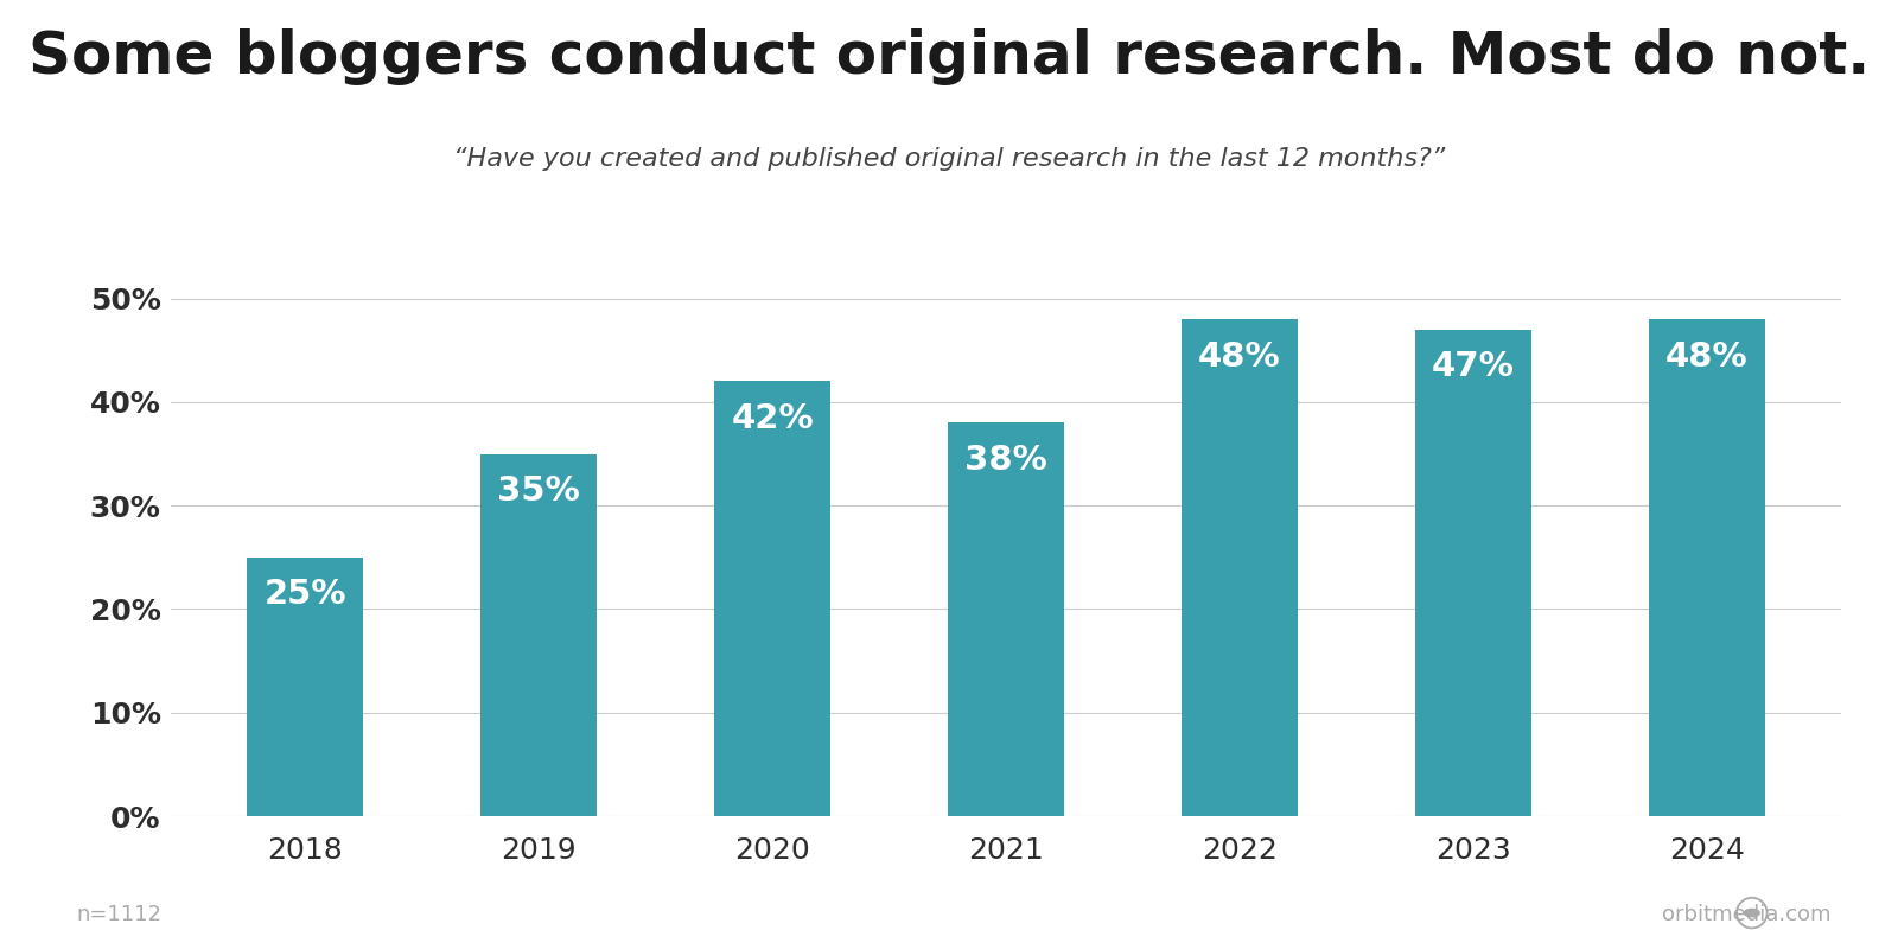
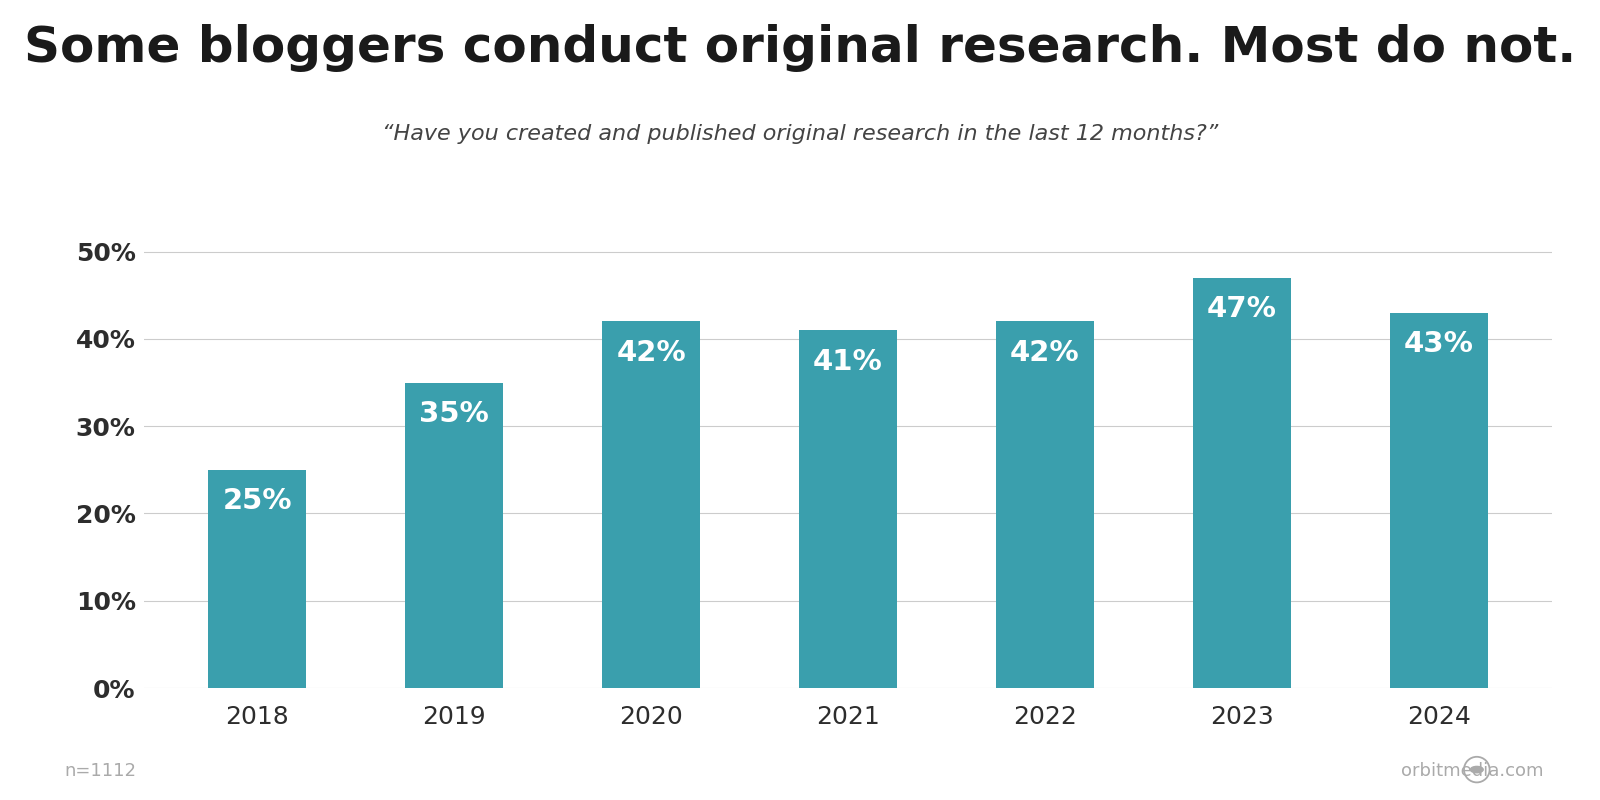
2021: 38% -> 41%
2022: 48% -> 42%
2024: 48% -> 43%
